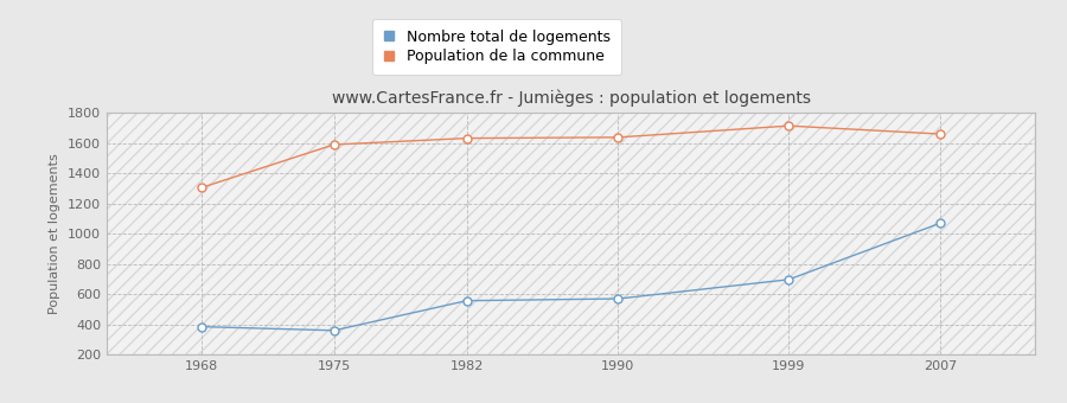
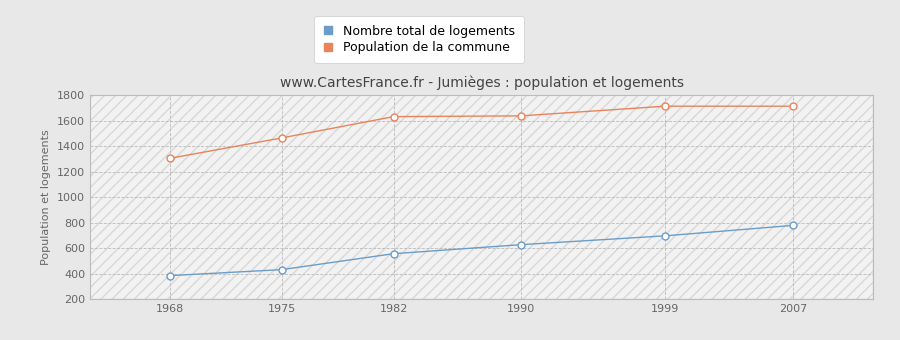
Nombre total de logements/1975: 360 -> 430
Population de la commune/1975: 1590 -> 1460
Nombre total de logements/1990: 570 -> 630
Nombre total de logements/2007: 1070 -> 780
Population de la commune/2007: 1660 -> 1710
